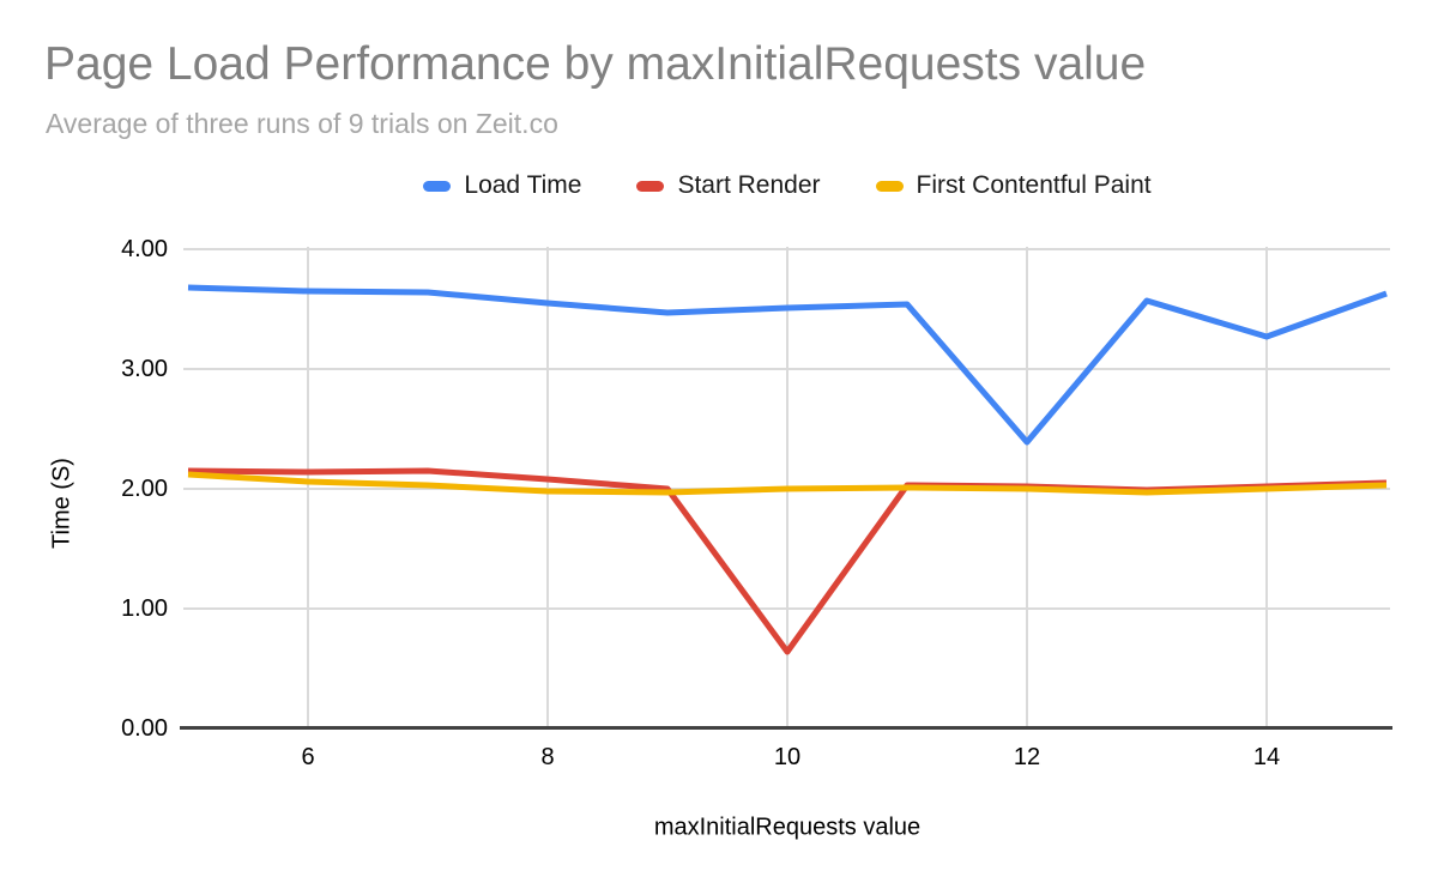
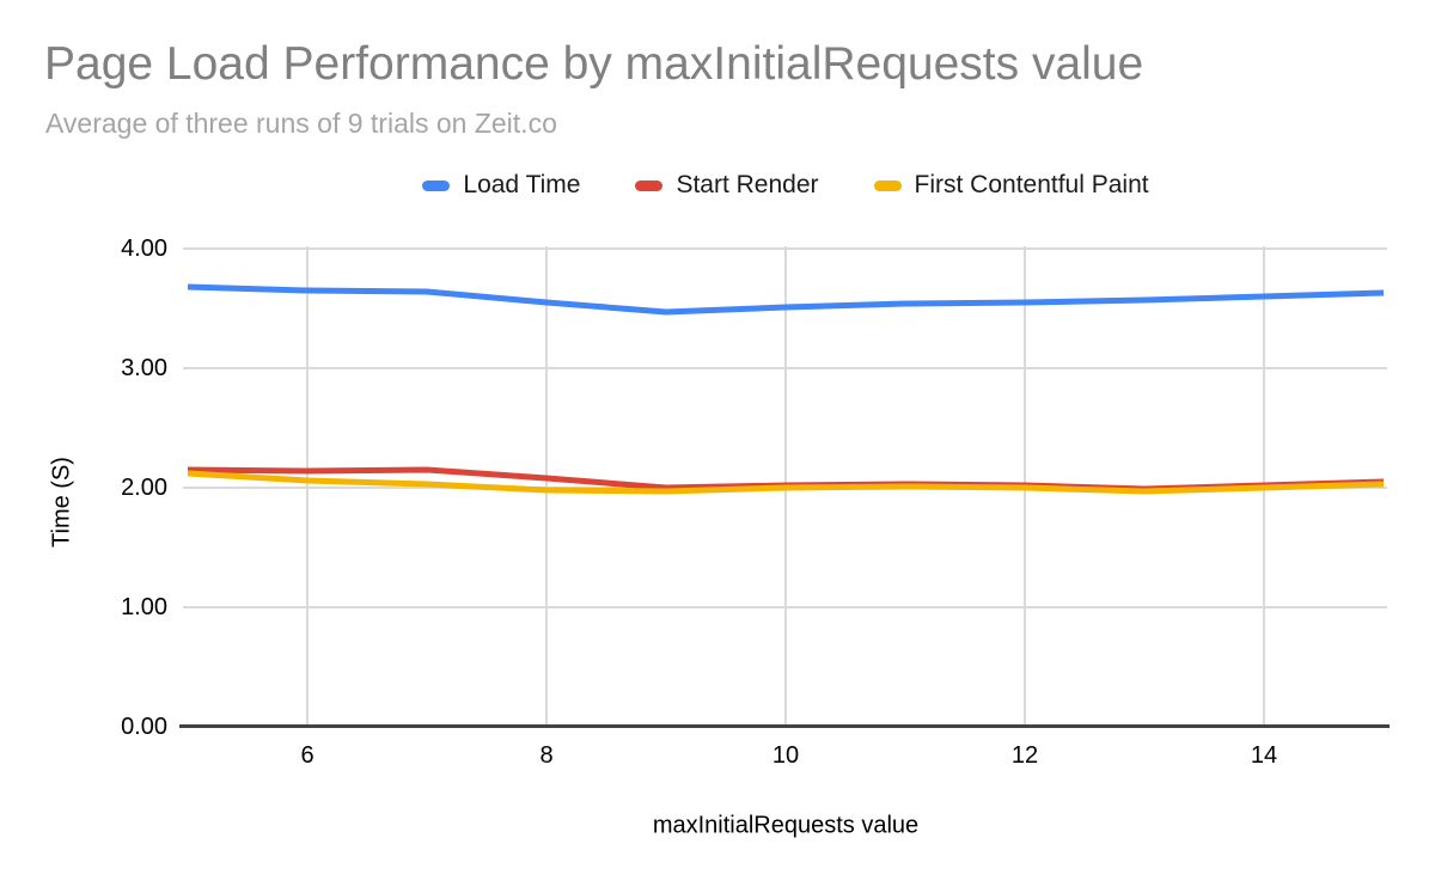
Start Render/10: 0.64 -> 2.02
Load Time/12: 2.39 -> 3.55
Load Time/14: 3.27 -> 3.60
